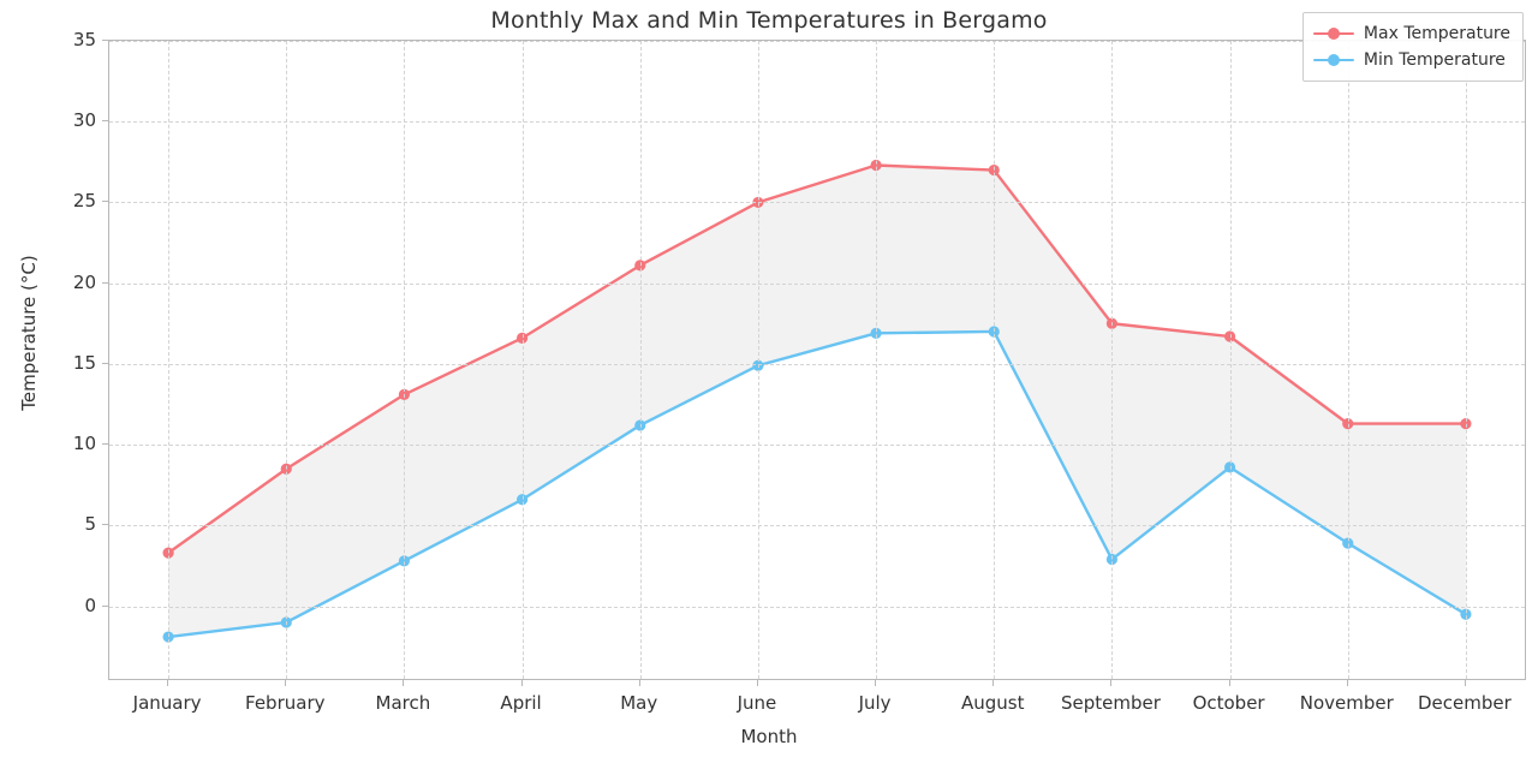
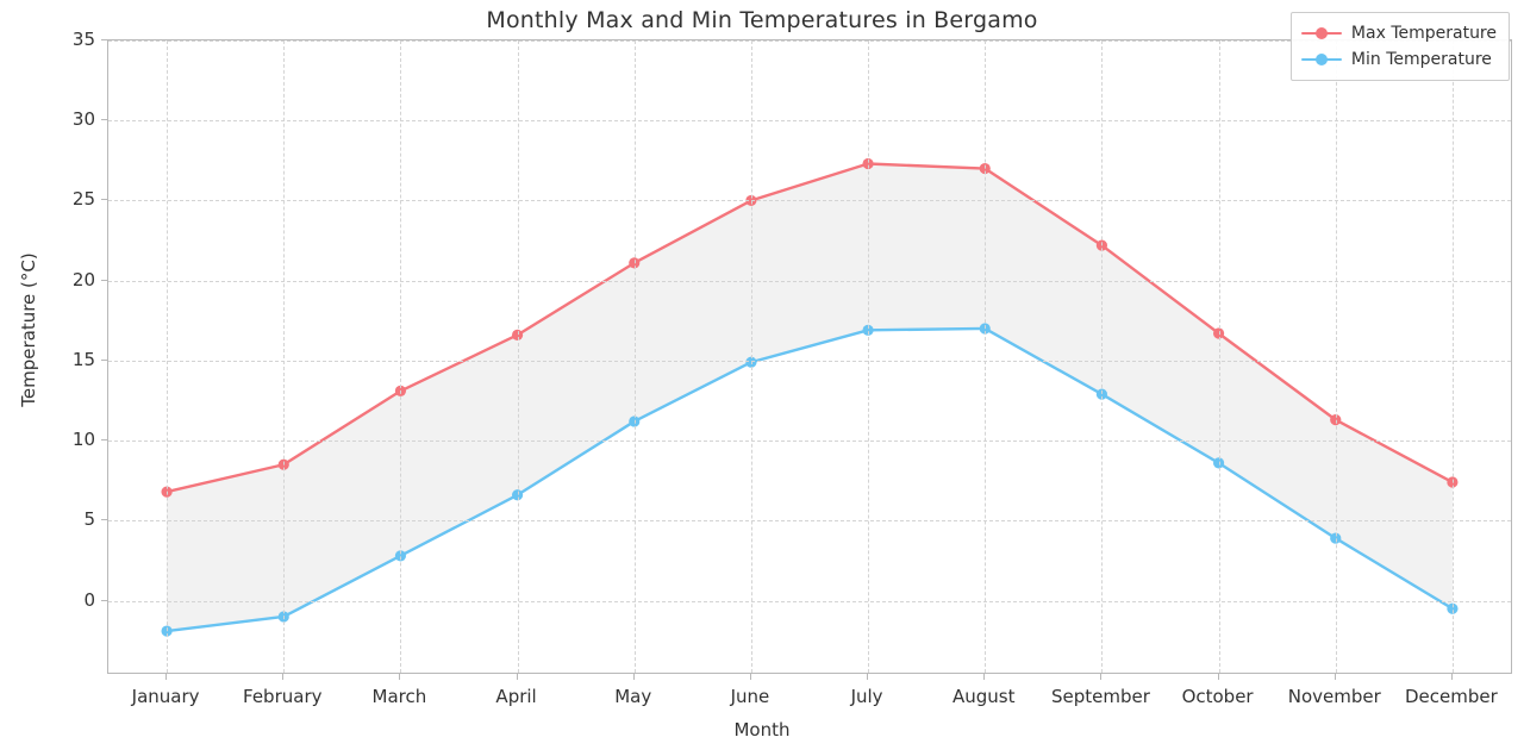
Max Temperature/January: 3.3 -> 6.8
Max Temperature/September: 17.5 -> 22.2
Min Temperature/September: 2.9 -> 12.9
Max Temperature/December: 11.3 -> 7.4
